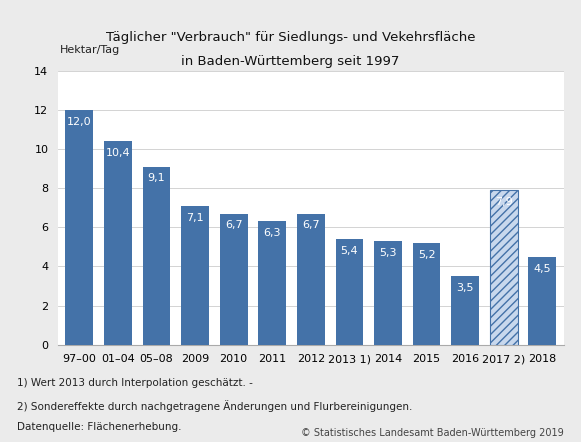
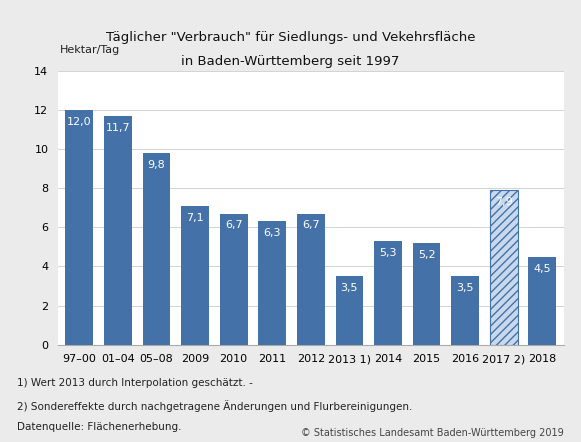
01–04: 10,4 -> 11,7
05–08: 9,1 -> 9,8
2013 1): 5,4 -> 3,5
